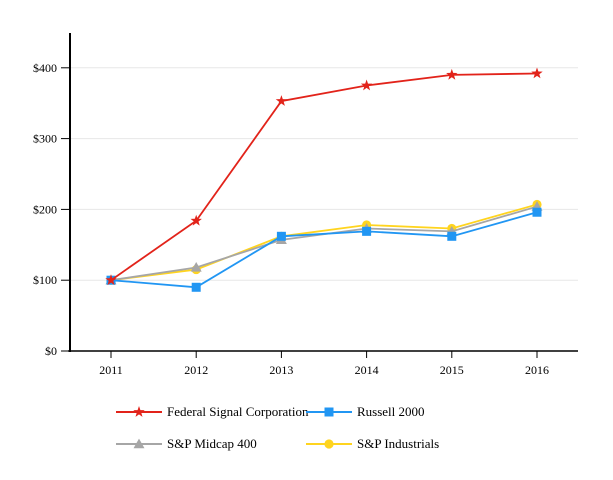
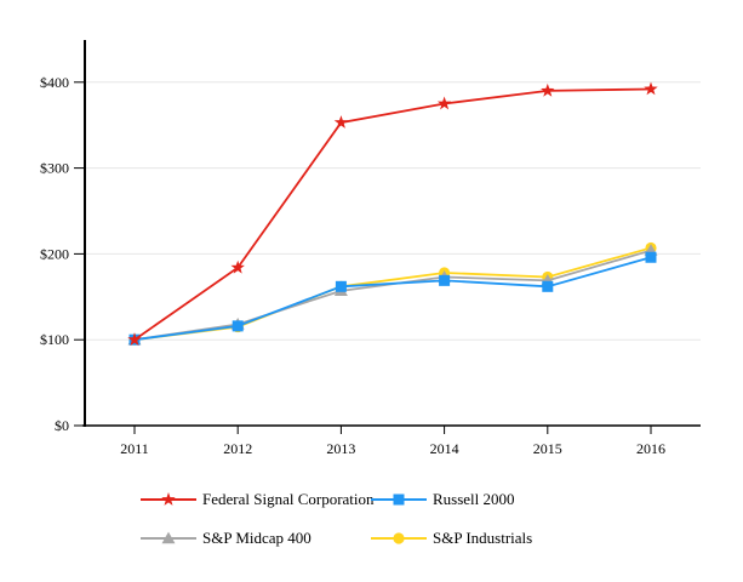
Russell 2000/2012: $90 -> $120
